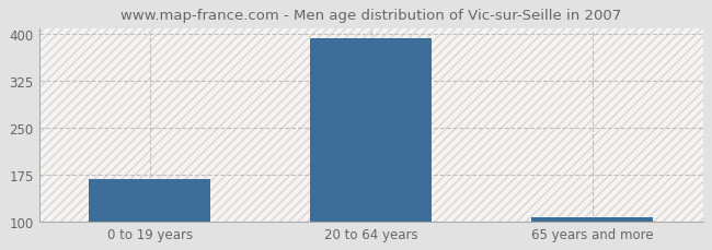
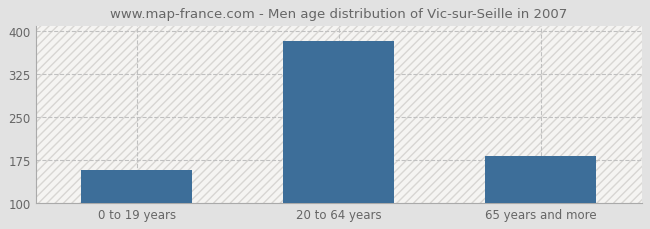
0 to 19 years: 168 -> 158
20 to 64 years: 394 -> 384
65 years and more: 107 -> 182
